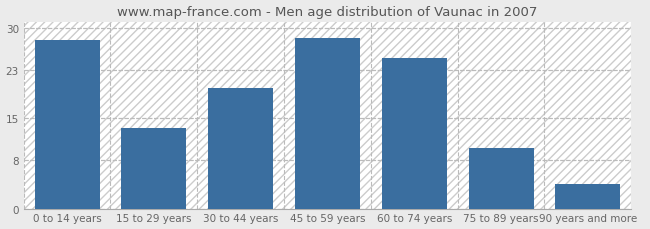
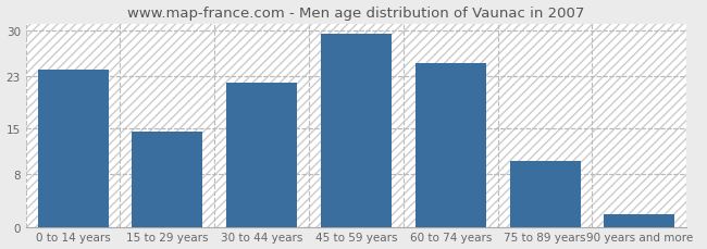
0 to 14 years: 28.0 -> 24.0
15 to 29 years: 13.4 -> 14.5
30 to 44 years: 20.0 -> 22.0
45 to 59 years: 28.2 -> 29.5
90 years and more: 4.0 -> 2.0
